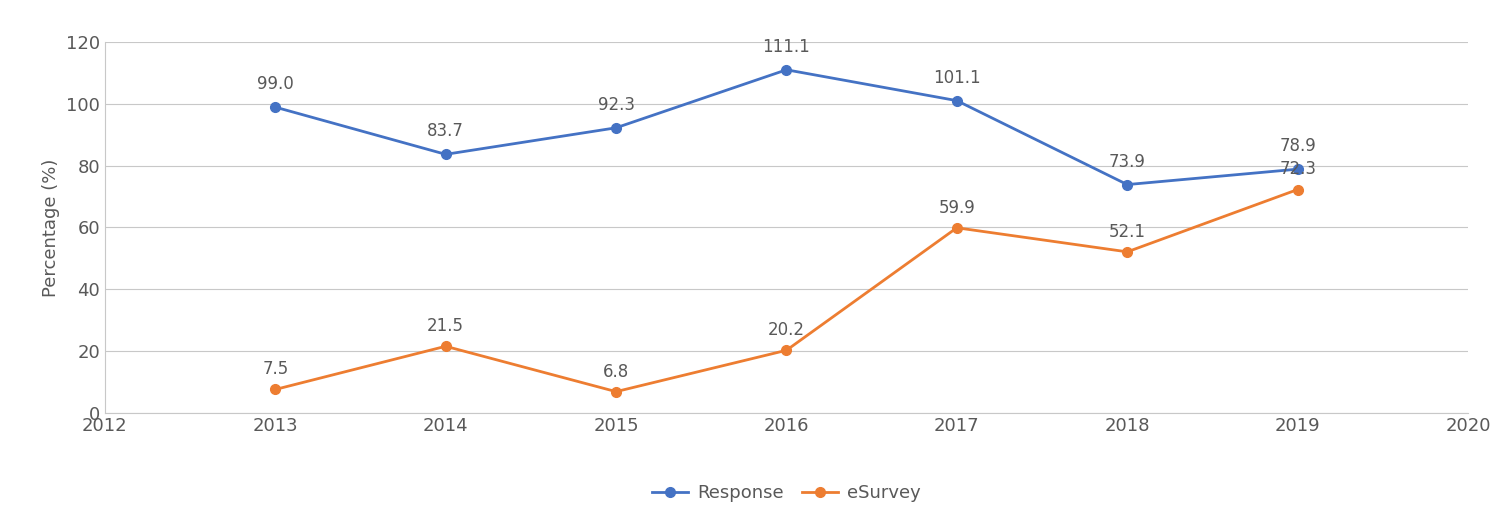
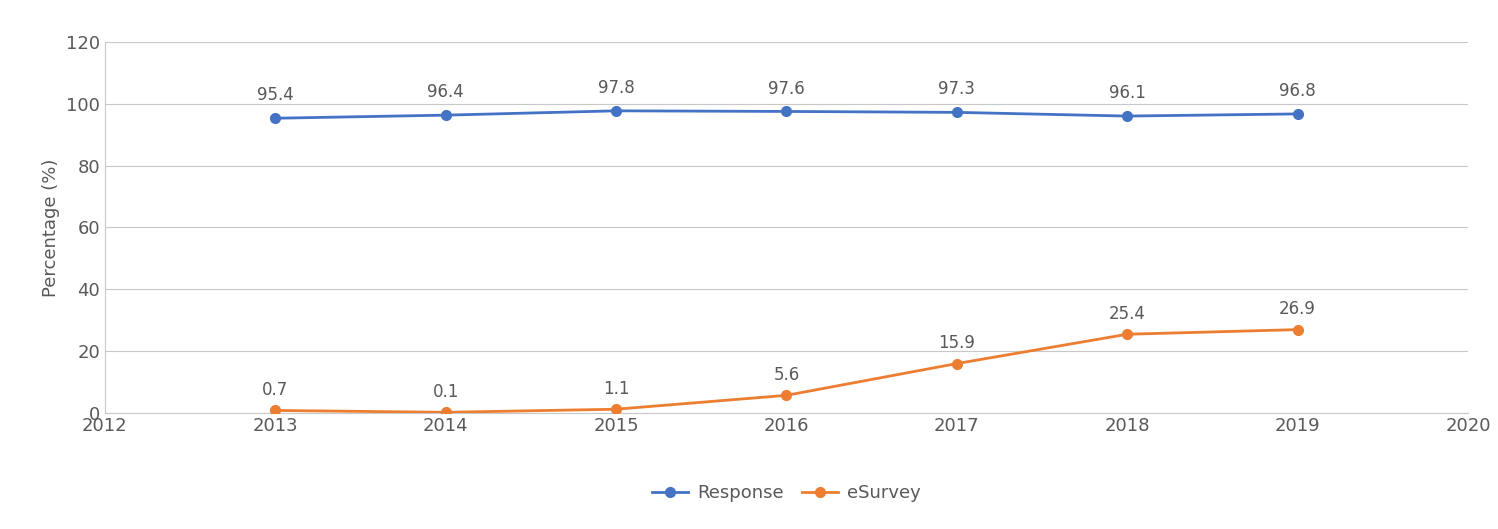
Response/2013: 99.0 -> 95.4
eSurvey/2013: 7.5 -> 0.7
Response/2014: 83.7 -> 96.4
eSurvey/2014: 21.5 -> 0.1
Response/2015: 92.3 -> 97.8
eSurvey/2015: 6.8 -> 1.1
Response/2016: 111.1 -> 97.6
eSurvey/2016: 20.2 -> 5.6
Response/2017: 101.1 -> 97.3
eSurvey/2017: 59.9 -> 15.9
Response/2018: 73.9 -> 96.1
eSurvey/2018: 52.1 -> 25.4
Response/2019: 78.9 -> 96.8
eSurvey/2019: 72.3 -> 26.9
